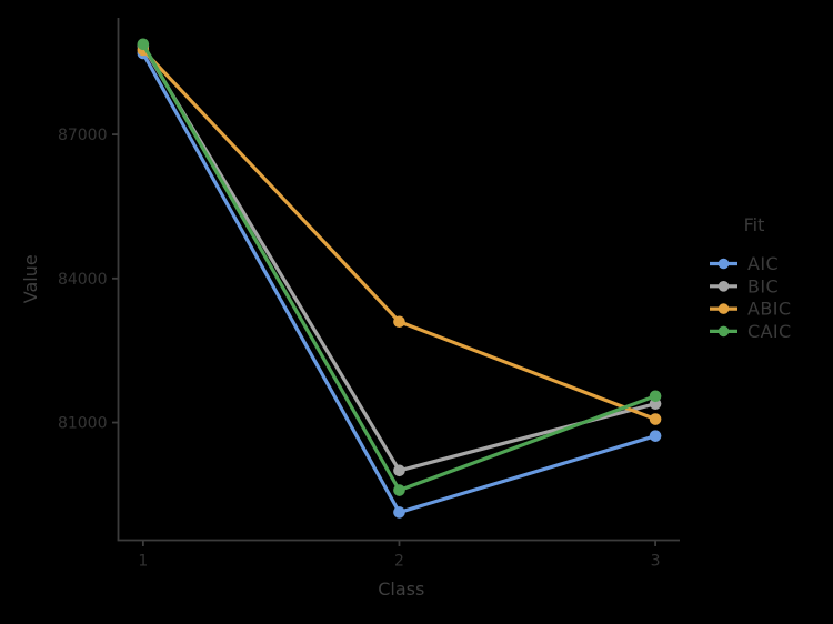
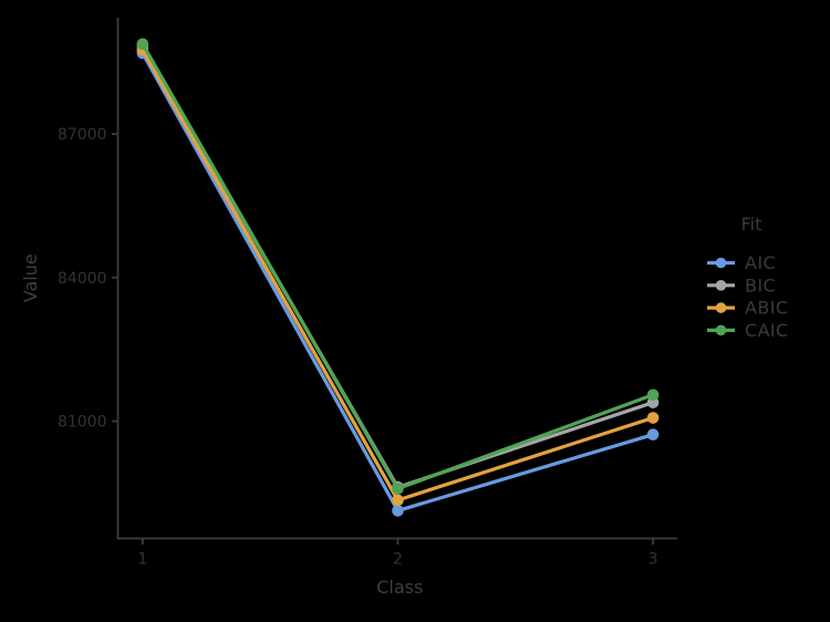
BIC/2: 80000 -> 79600
ABIC/2: 83100 -> 79400
